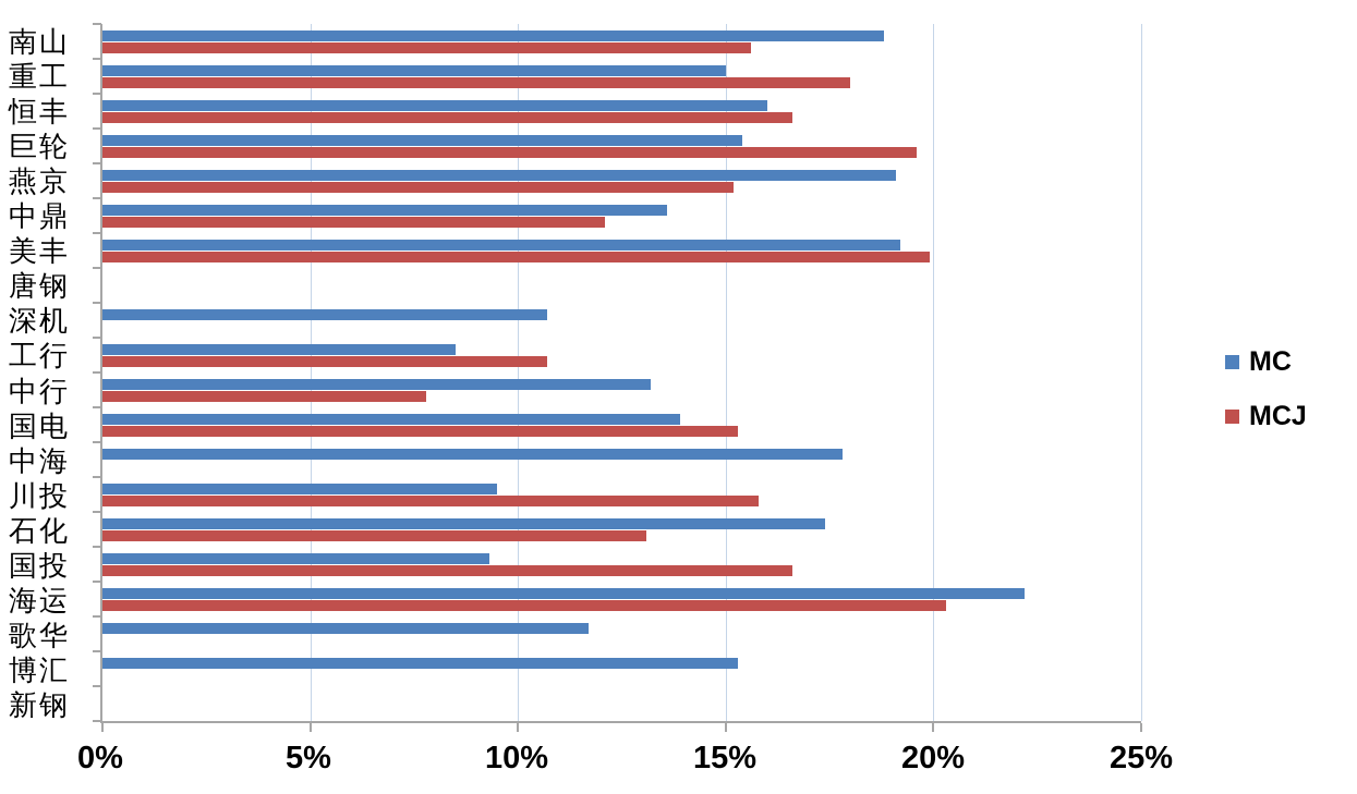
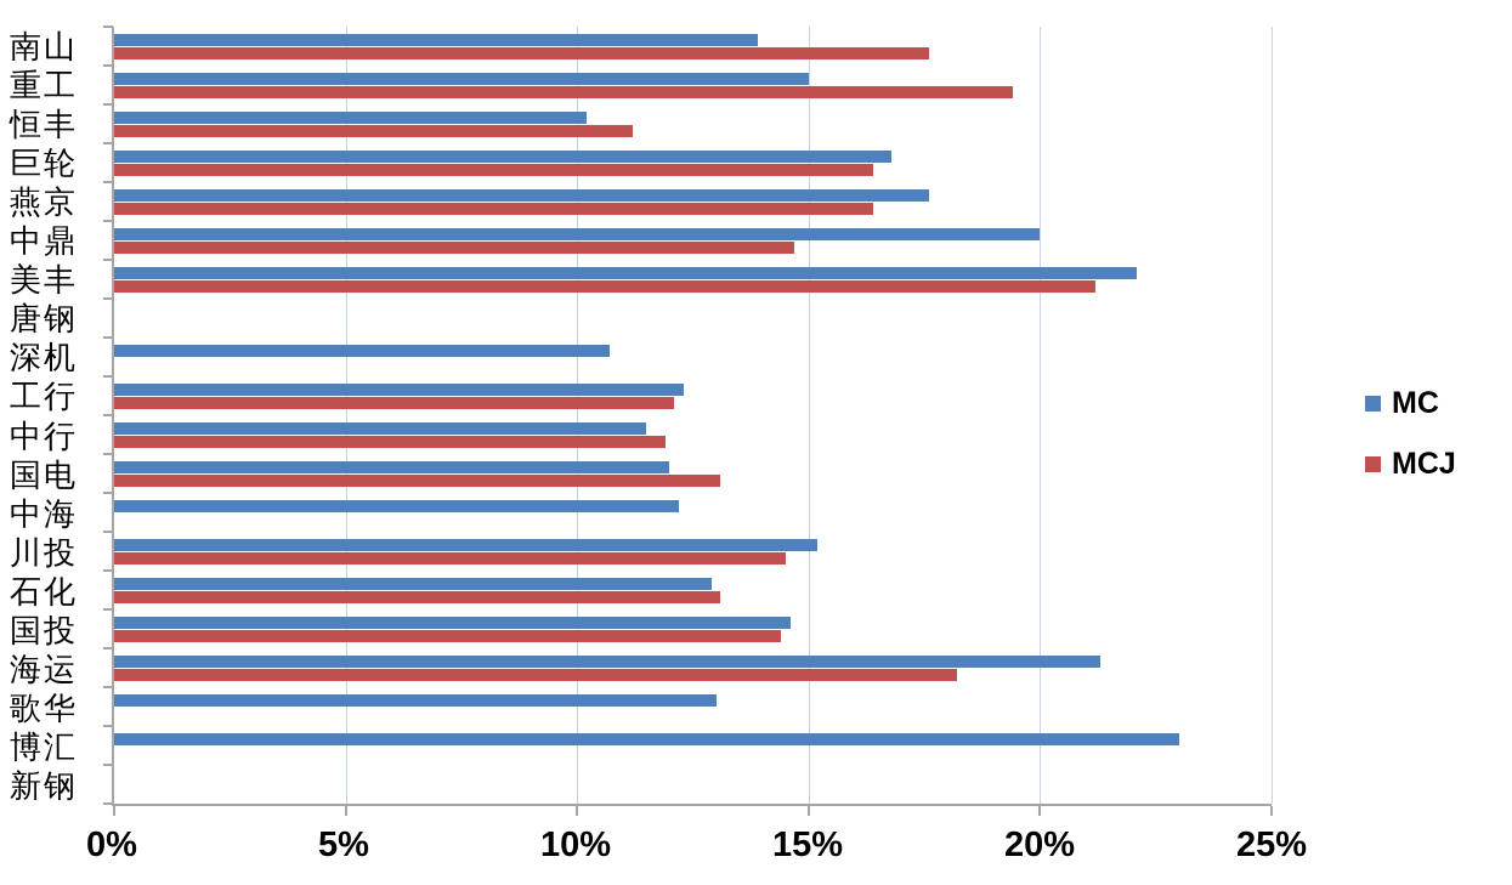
MC/南山: 18.8% -> 13.9%
MCJ/南山: 15.6% -> 17.6%
MCJ/重工: 18.0% -> 19.4%
MC/恒丰: 16.0% -> 10.2%
MCJ/恒丰: 16.6% -> 11.2%
MC/巨轮: 15.4% -> 16.8%
MCJ/巨轮: 19.6% -> 16.4%
MC/燕京: 19.1% -> 17.6%
MCJ/燕京: 15.2% -> 16.4%
MC/中鼎: 13.6% -> 20.0%
MCJ/中鼎: 12.1% -> 14.7%
MC/美丰: 19.2% -> 22.1%
MCJ/美丰: 19.9% -> 21.2%
MC/工行: 8.5% -> 12.3%
MCJ/工行: 10.7% -> 12.1%
MC/中行: 13.2% -> 11.5%
MCJ/中行: 7.8% -> 11.9%
MC/国电: 13.9% -> 12.0%
MCJ/国电: 15.3% -> 13.1%
MC/中海: 17.8% -> 12.2%
MC/川投: 9.5% -> 15.2%
MCJ/川投: 15.8% -> 14.5%
MC/石化: 17.4% -> 12.9%
MC/国投: 9.3% -> 14.6%
MCJ/国投: 16.6% -> 14.4%
MC/海运: 22.2% -> 21.3%
MCJ/海运: 20.3% -> 18.2%
MC/歌华: 11.7% -> 13.0%
MC/博汇: 15.3% -> 23.0%
